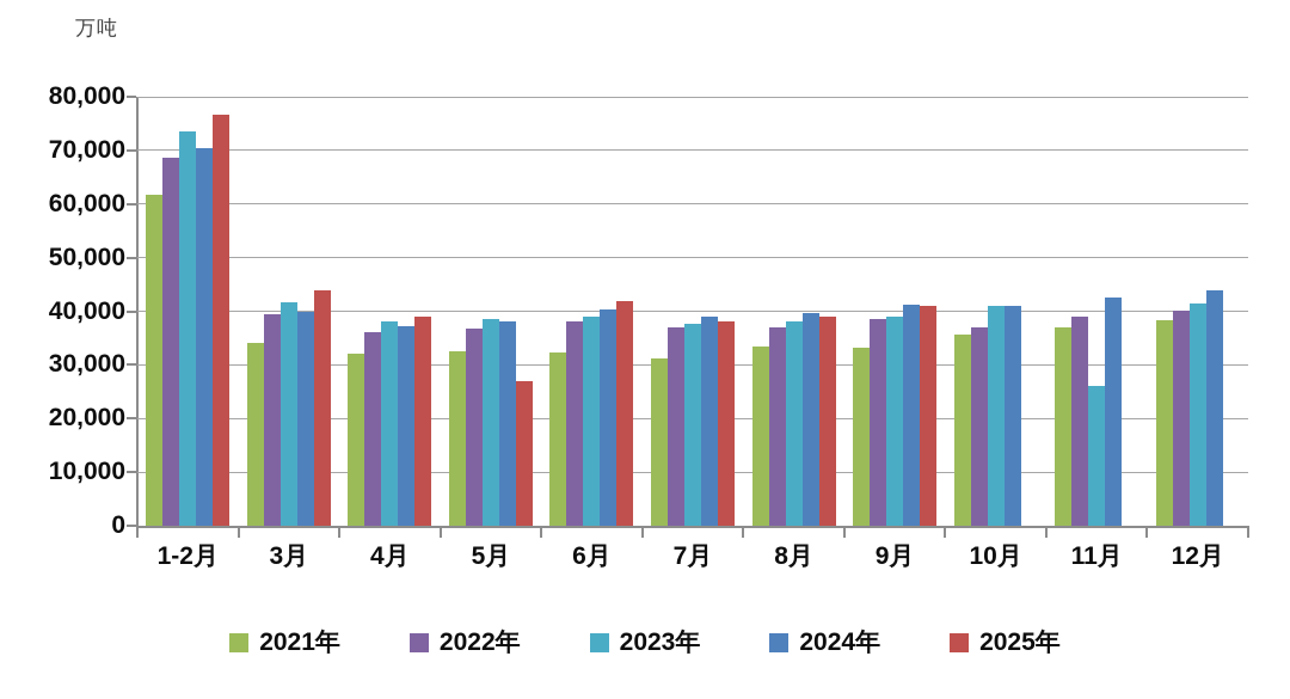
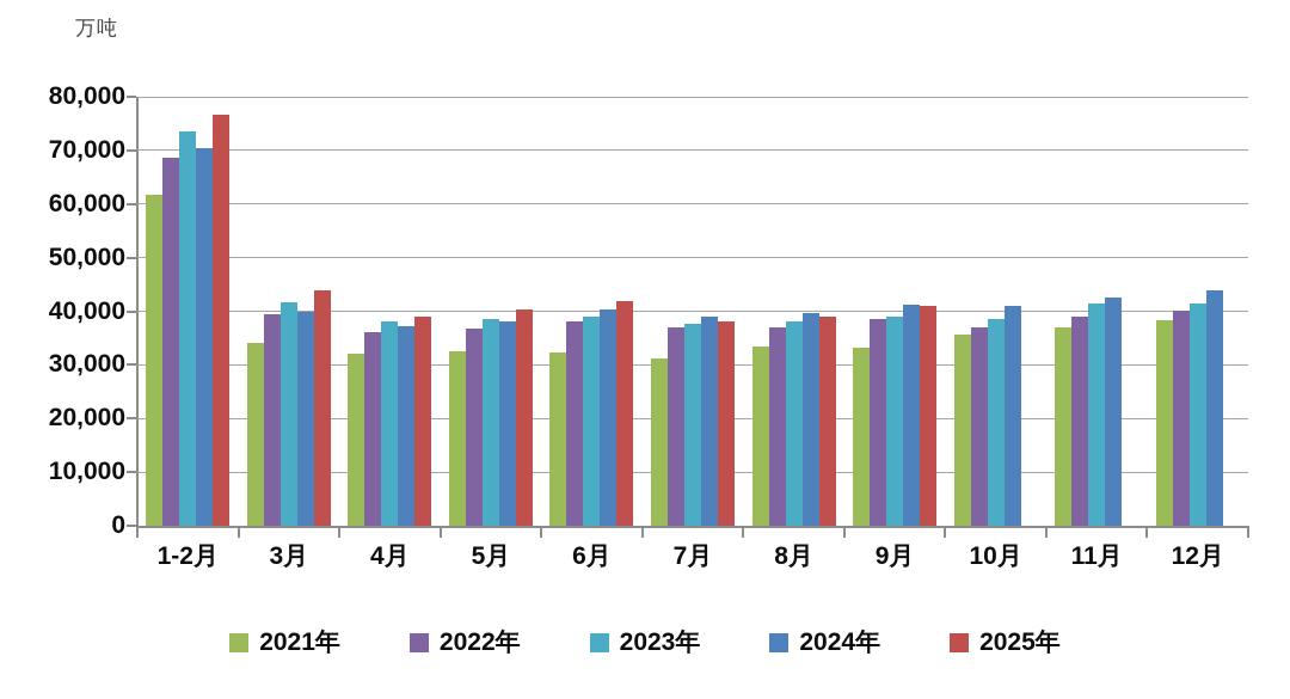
2025年/5月: 27000 -> 40000
2023年/10月: 41000 -> 39000
2023年/11月: 26000 -> 41000
